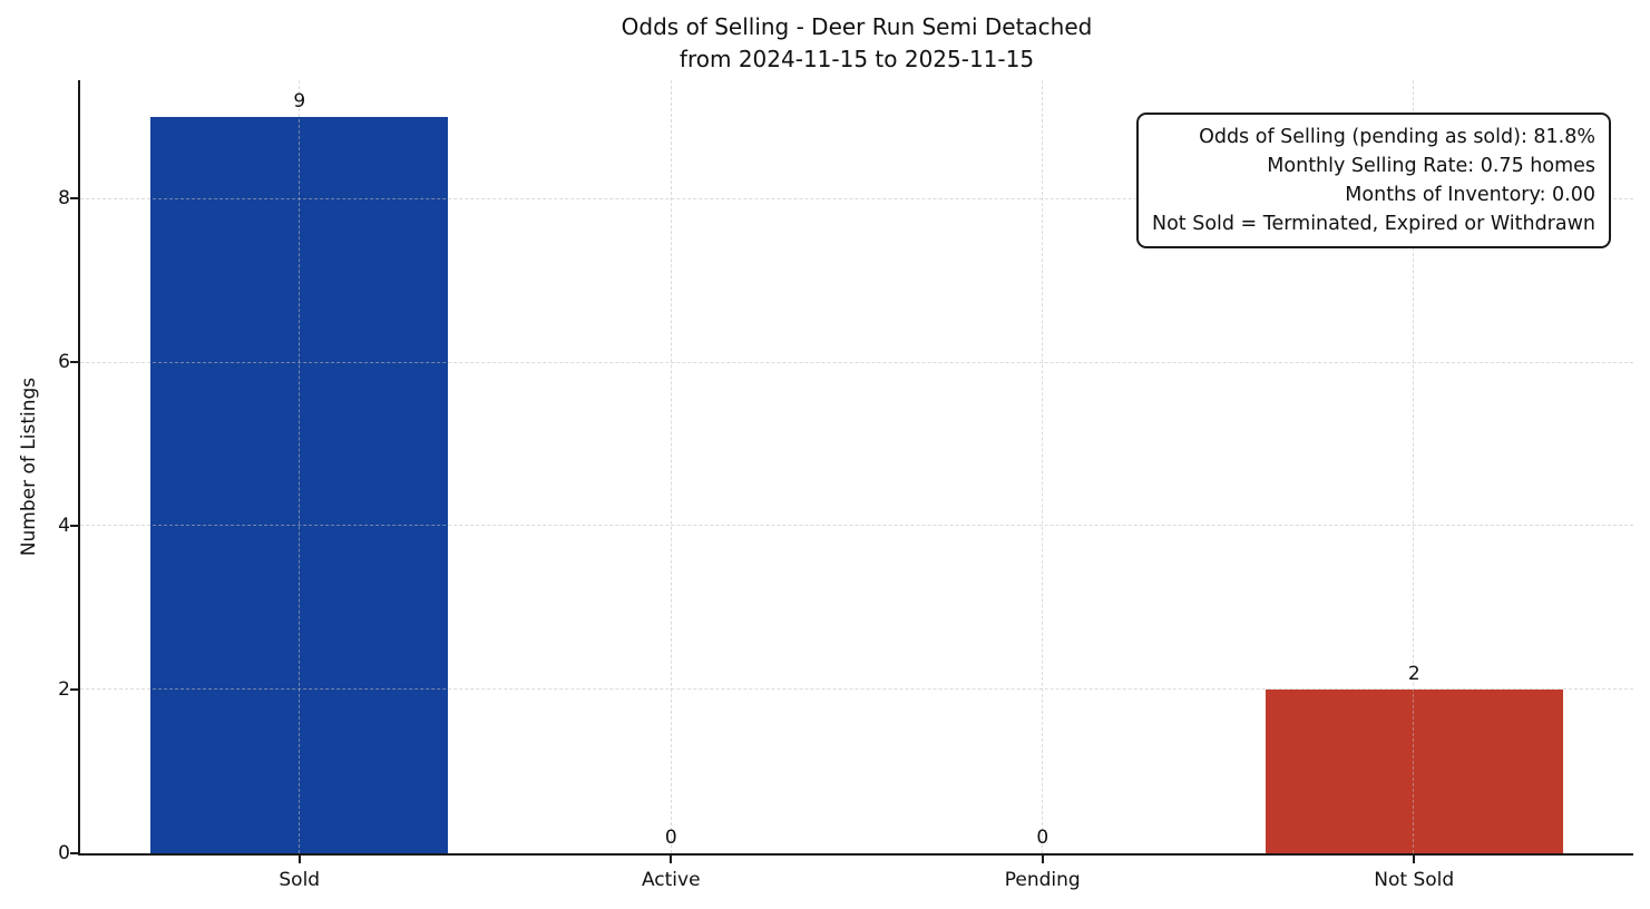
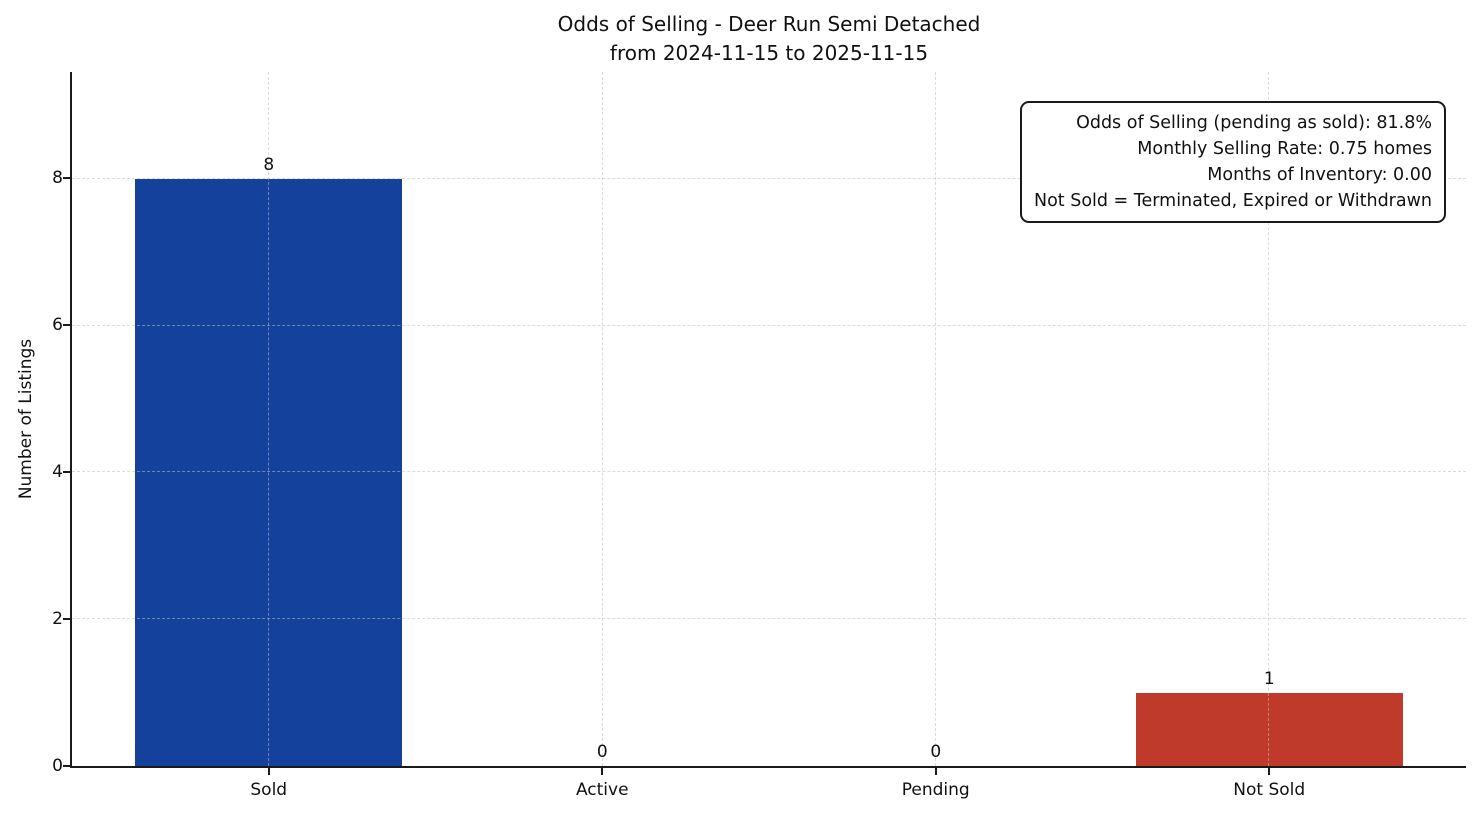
Sold: 9 -> 8
Not Sold: 2 -> 1
